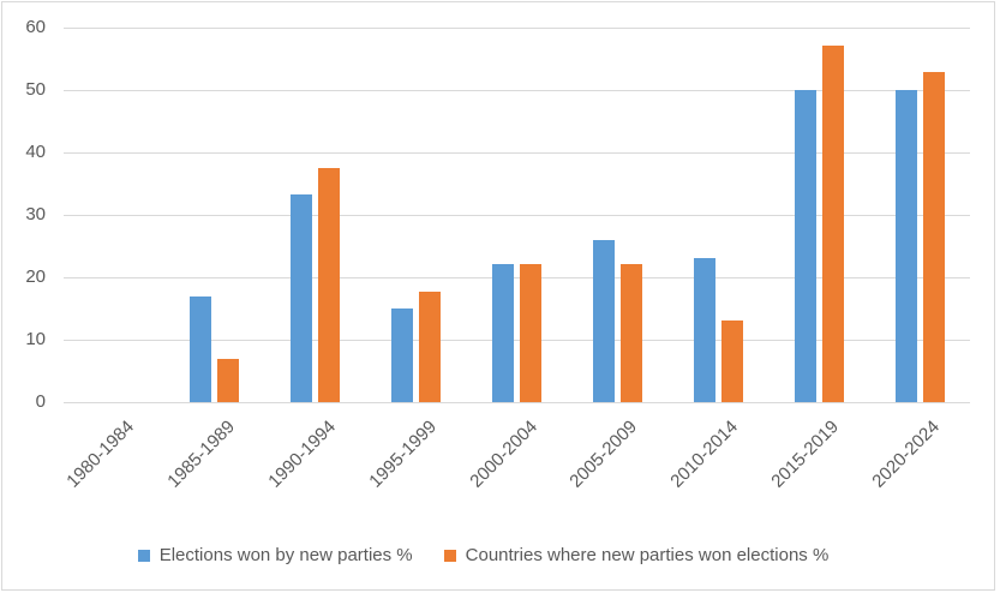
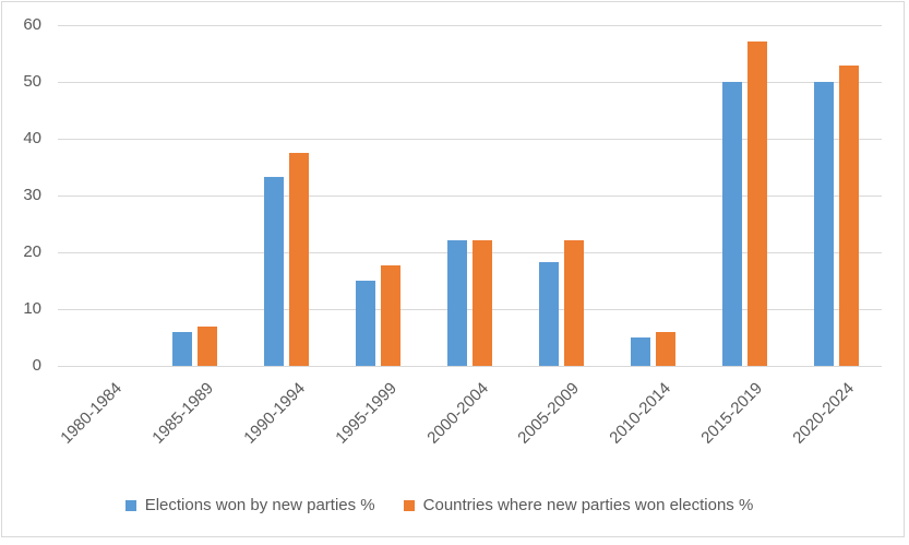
Elections won by new parties %/1985-1989: 17 -> 6
Elections won by new parties %/2005-2009: 26 -> 18
Elections won by new parties %/2010-2014: 23 -> 5
Countries where new parties won elections %/2010-2014: 13 -> 6
